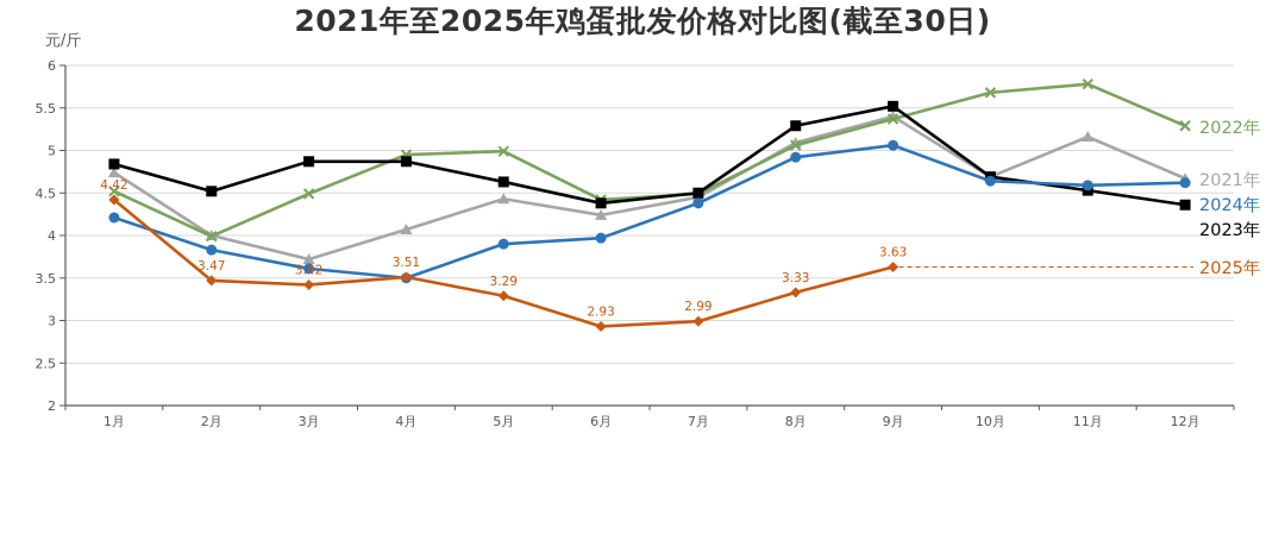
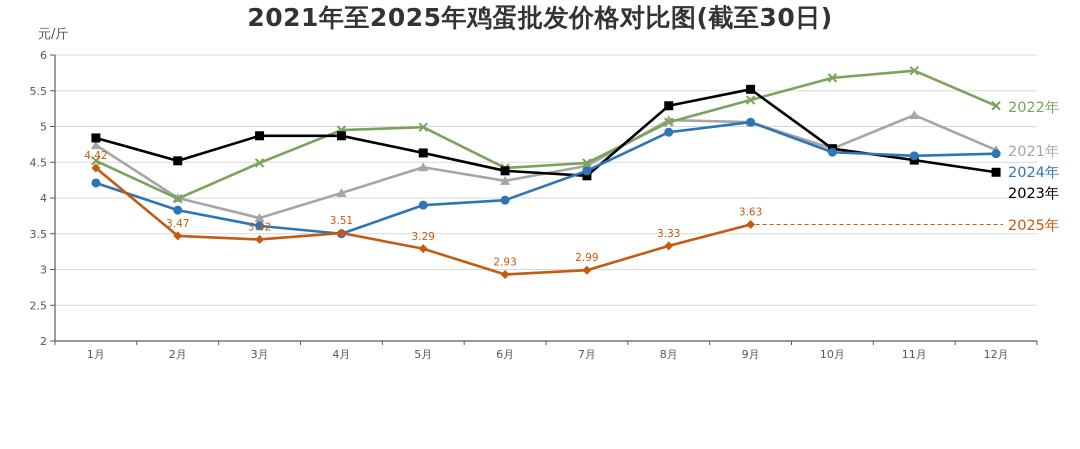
2023年/7月: 4.5 -> 4.3
2021年/9月: 5.4 -> 5.1
